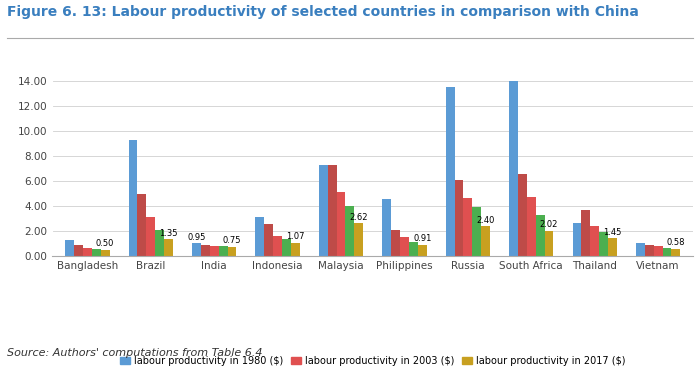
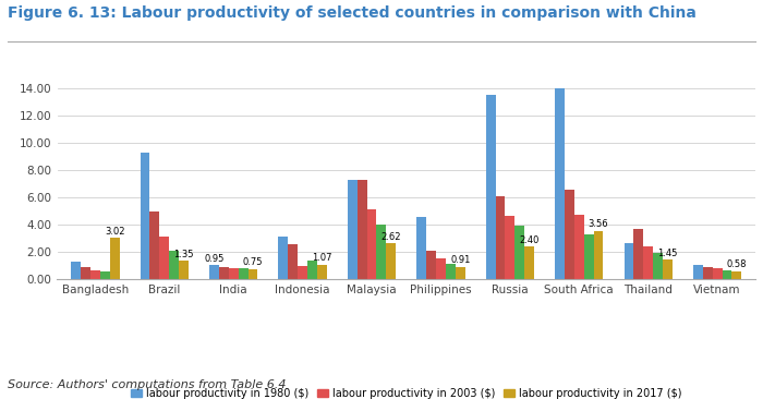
labour productivity in 2017 ($)/Bangladesh: 0.50 -> 3.02
labour productivity in 2003 ($)/Indonesia: 1.6 -> 1.0
labour productivity in 2017 ($)/South Africa: 2.02 -> 3.56
